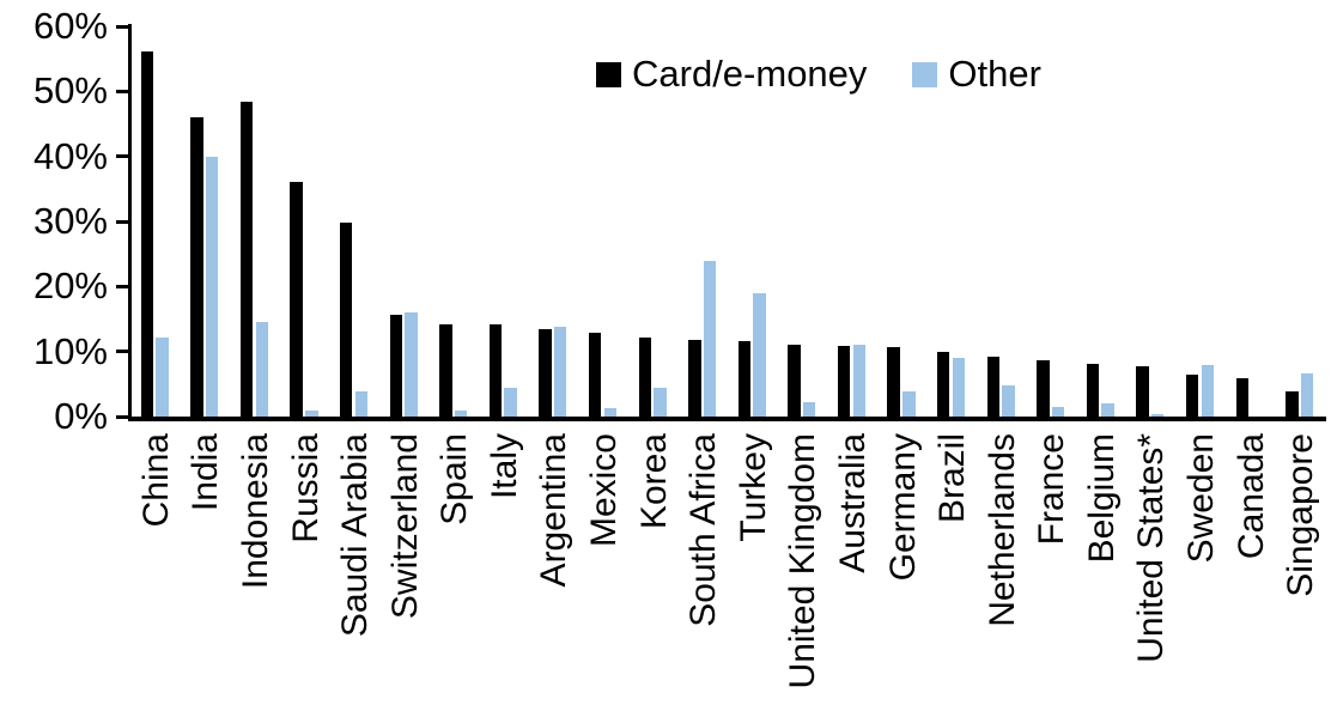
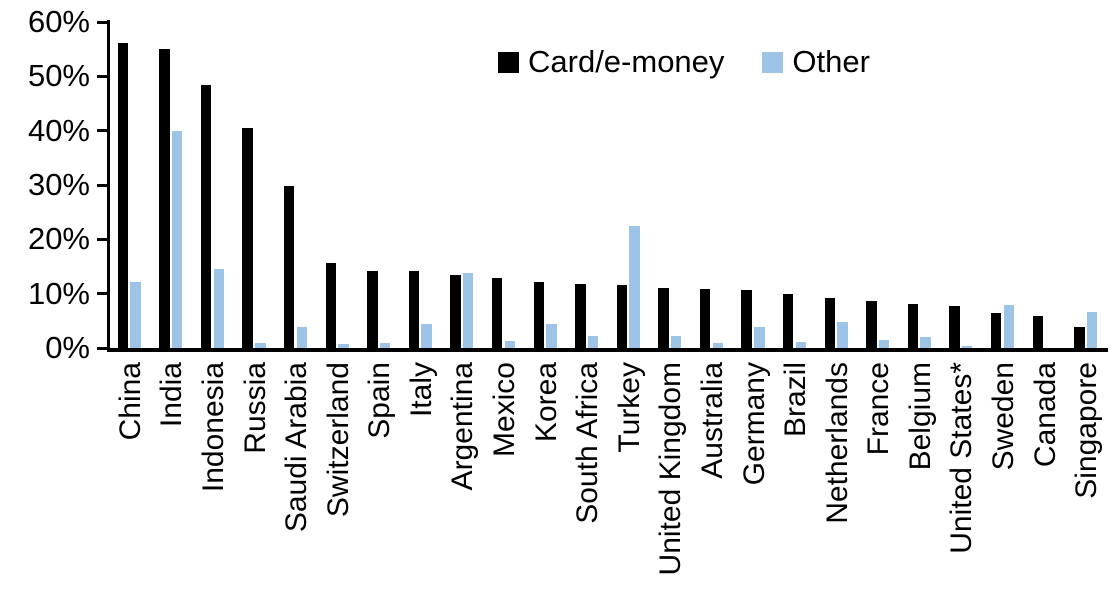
Card/e-money/India: 46% -> 55%
Card/e-money/Russia: 36% -> 40%
Other/Switzerland: 16% -> 1%
Other/South Africa: 24% -> 2%
Other/Turkey: 19% -> 22%
Other/Australia: 11% -> 1%
Other/Brazil: 9% -> 1%
